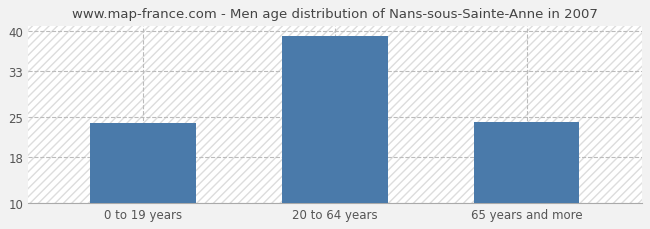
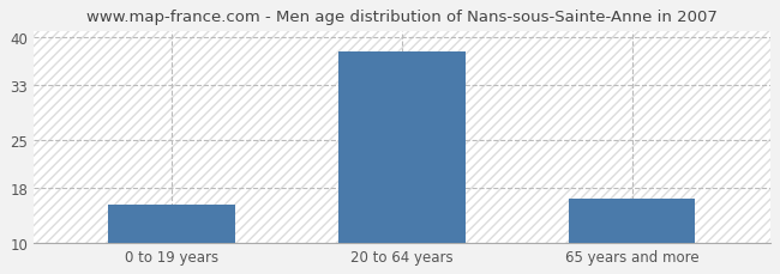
0 to 19 years: 24.0 -> 15.5
20 to 64 years: 39.2 -> 38.0
65 years and more: 24.2 -> 16.5
